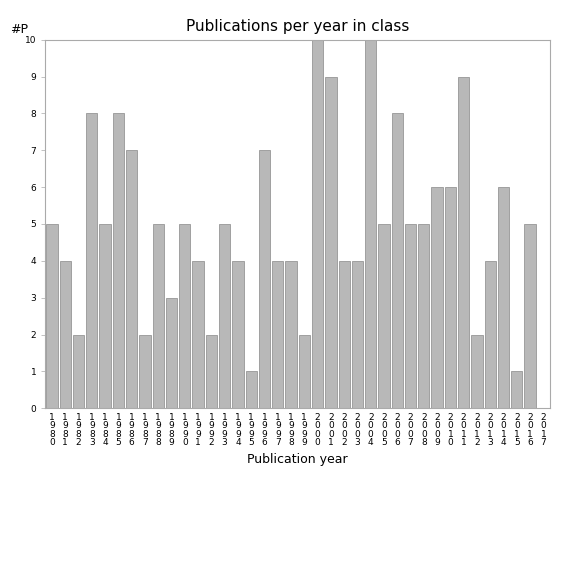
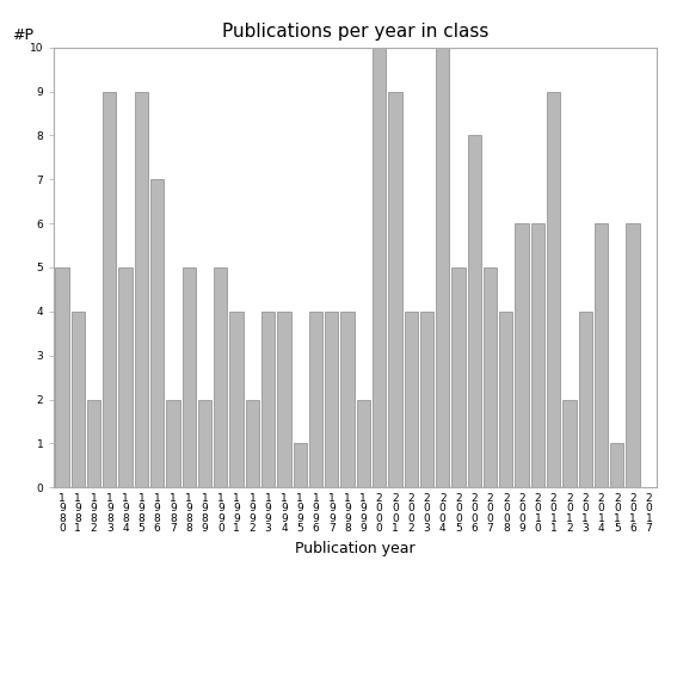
1 9 8 3: 8 -> 9
1 9 8 5: 8 -> 9
1 9 8 9: 3 -> 2
1 9 9 3: 5 -> 4
1 9 9 6: 7 -> 4
2 0 0 8: 5 -> 4
2 0 1 6: 5 -> 6
